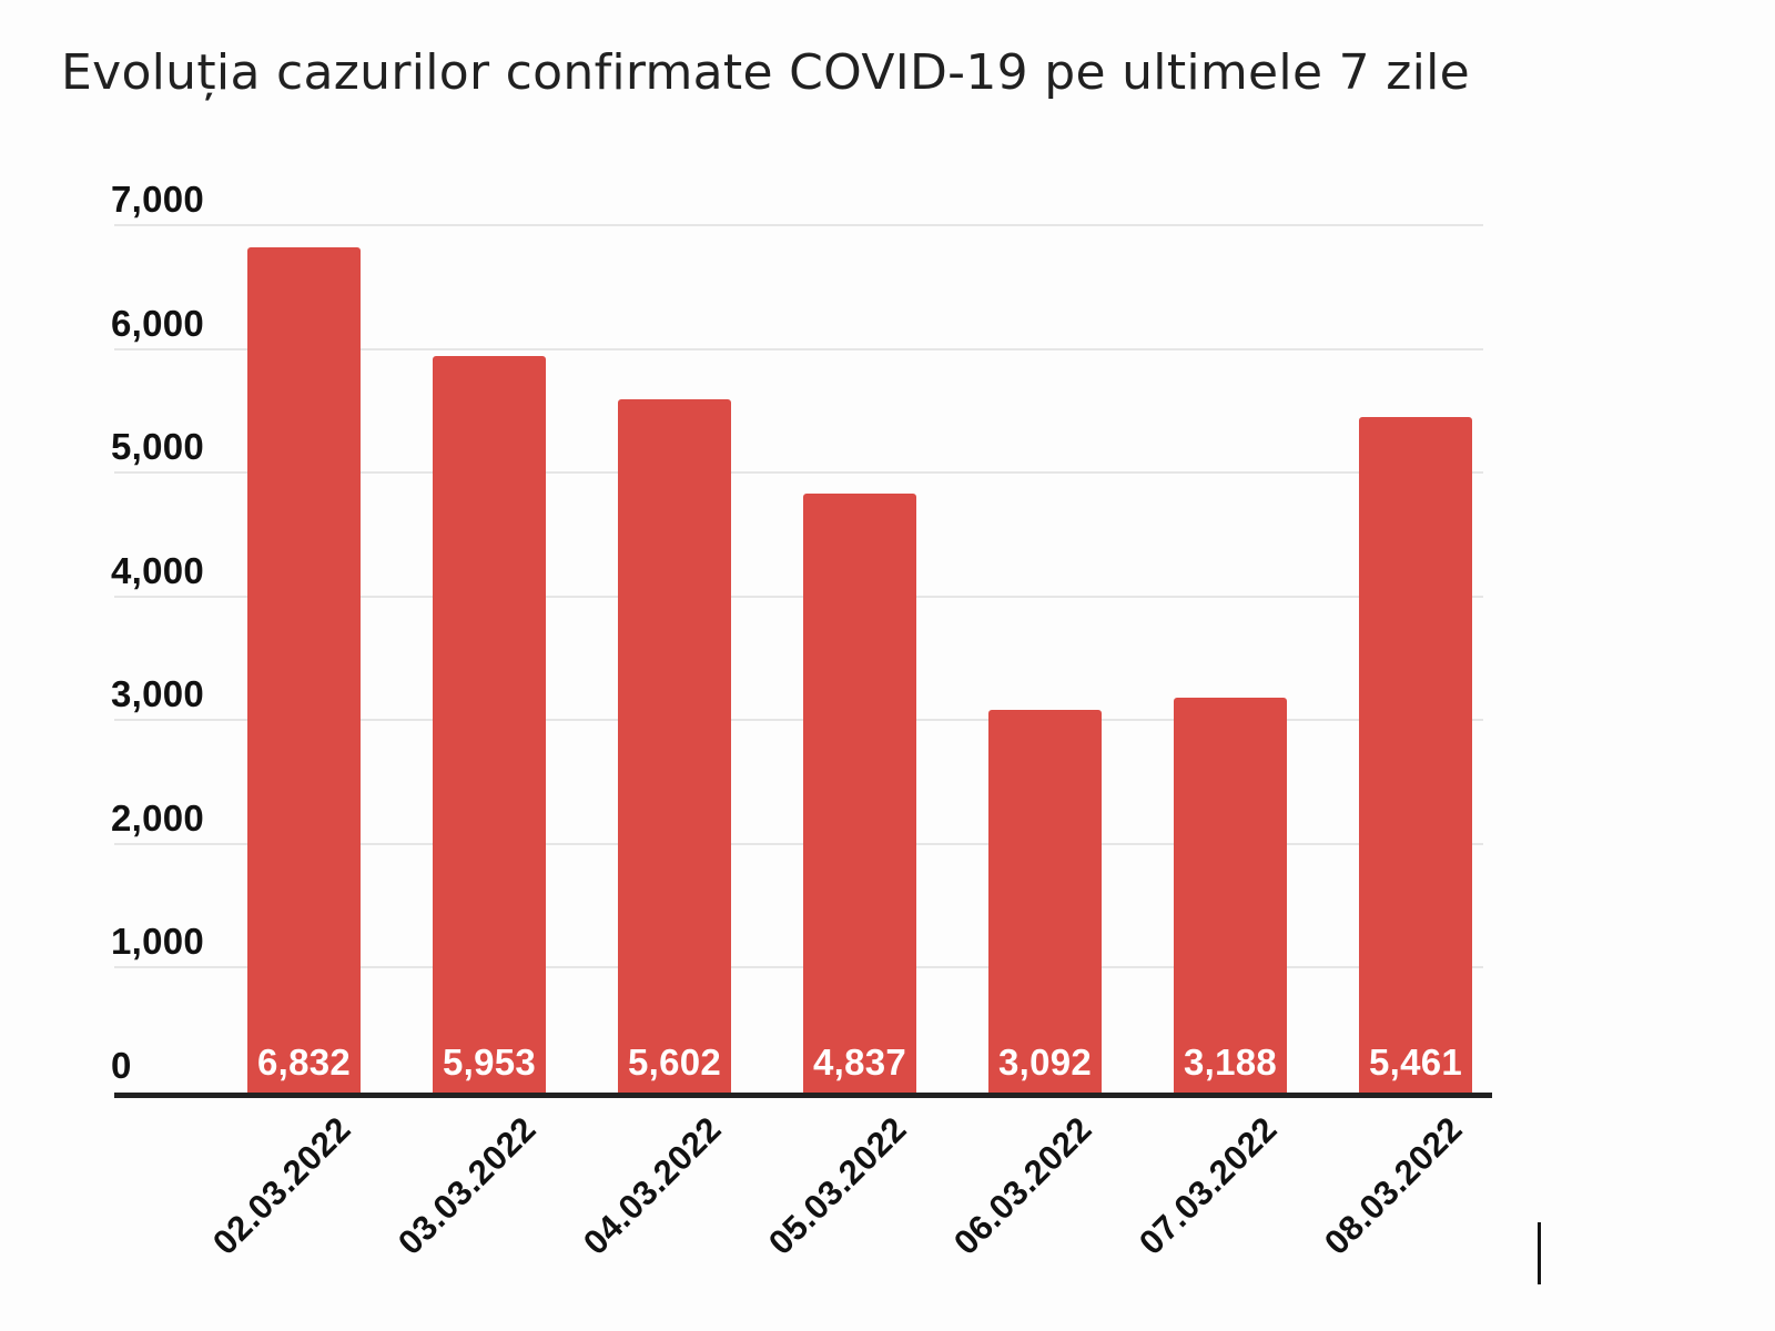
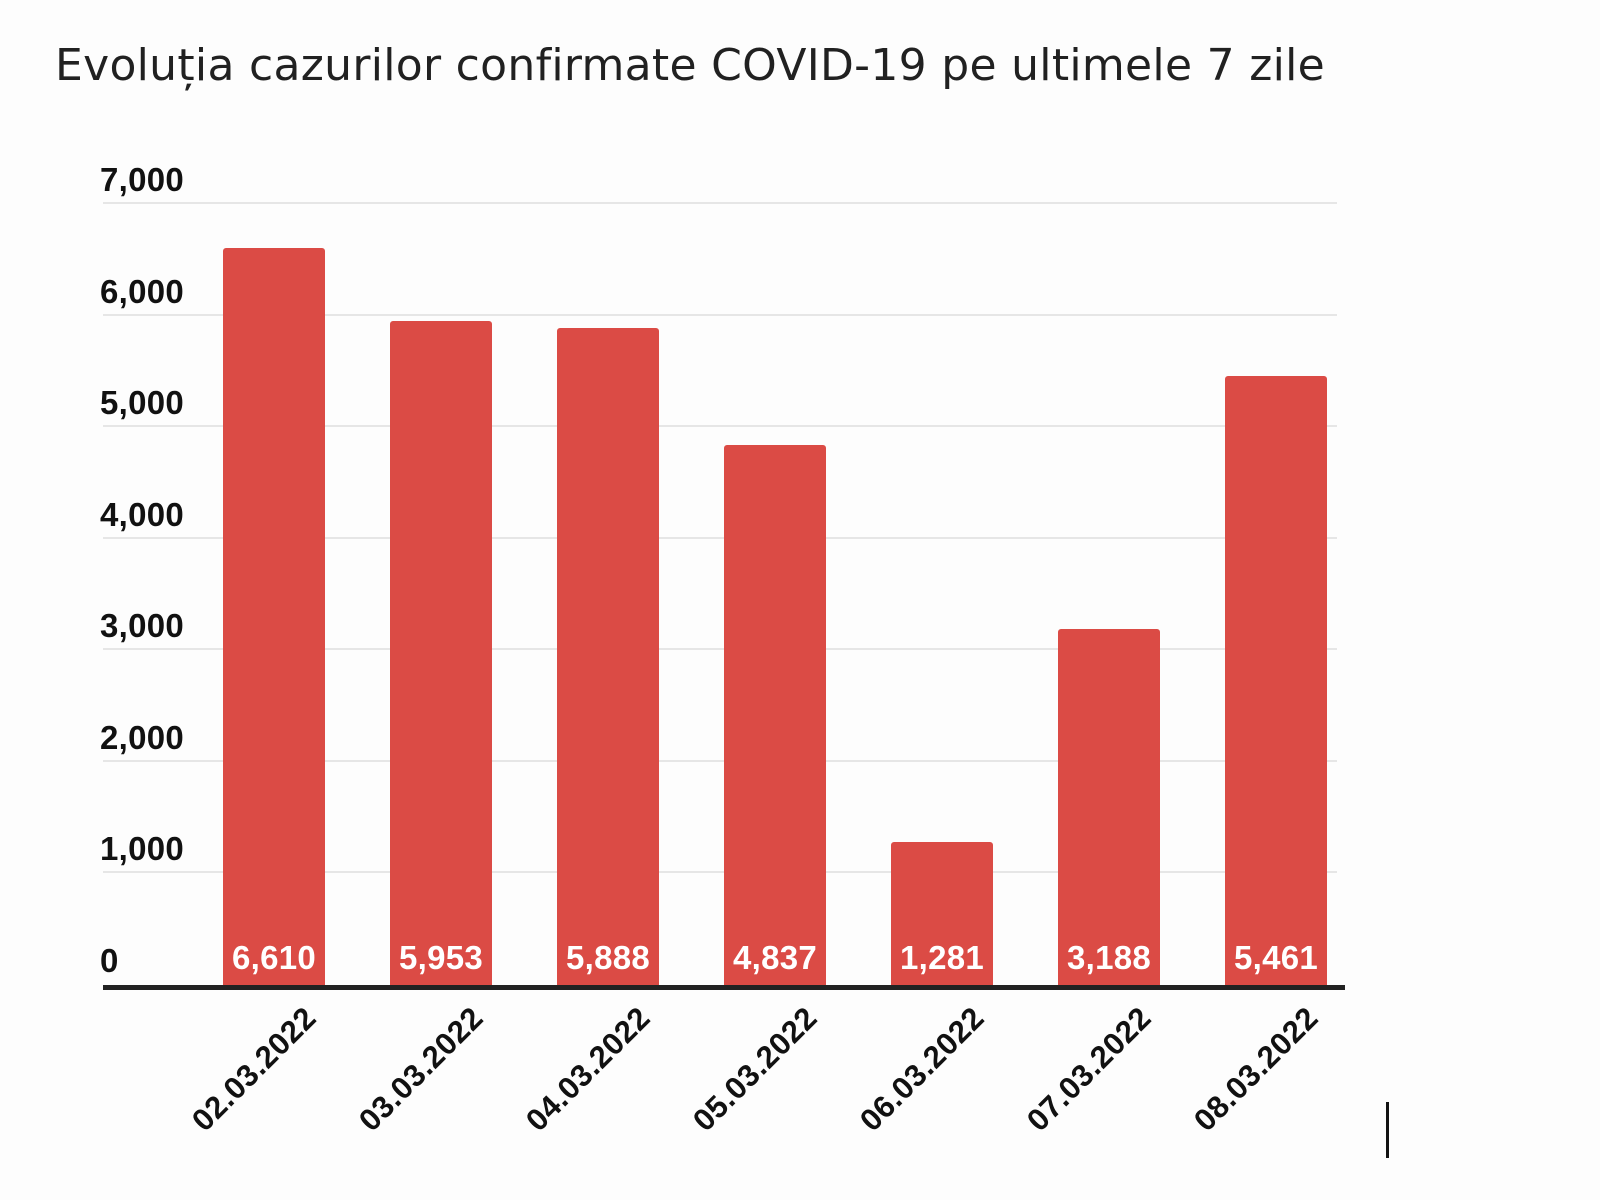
02.03.2022: 6,832 -> 6,610
04.03.2022: 5,602 -> 5,888
06.03.2022: 3,092 -> 1,281
